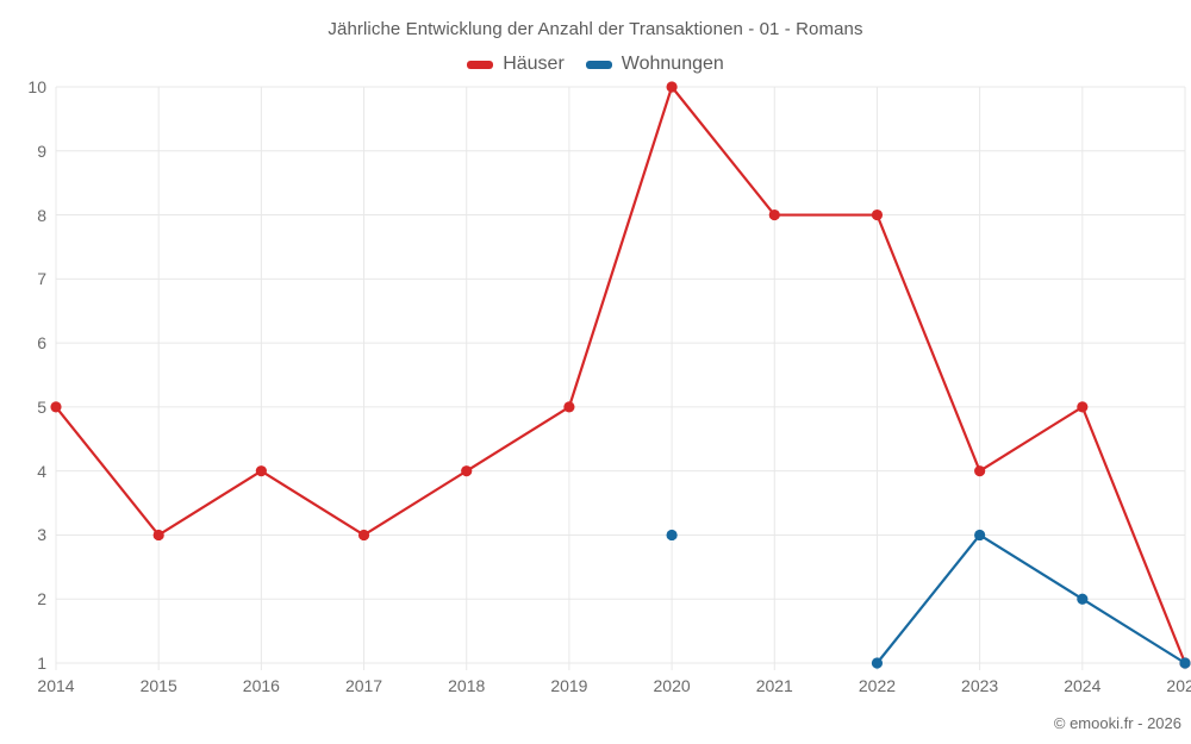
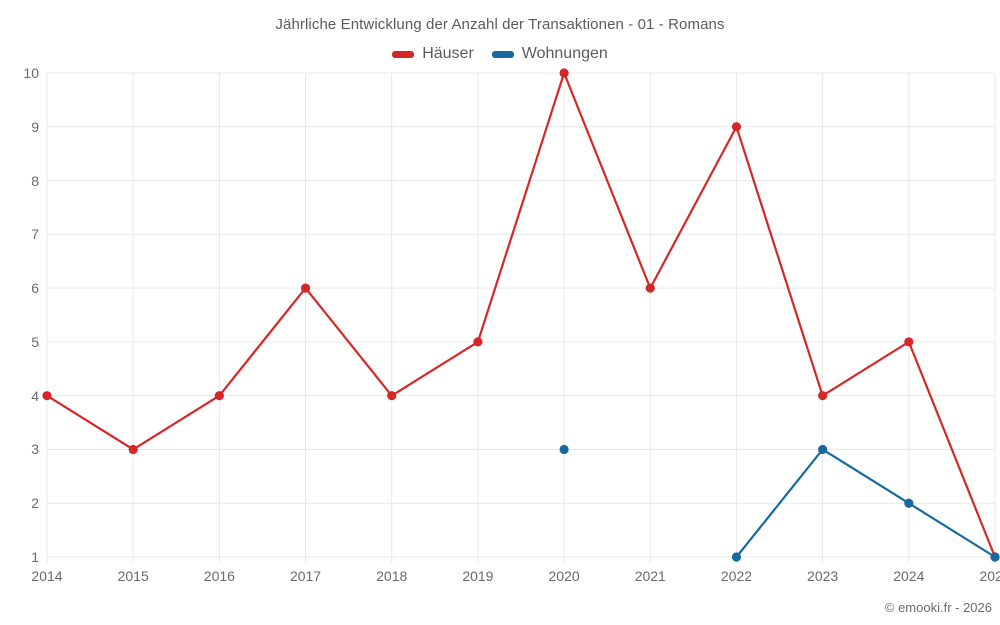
Häuser/2014: 5 -> 4
Häuser/2017: 3 -> 6
Häuser/2021: 8 -> 6
Häuser/2022: 8 -> 9
